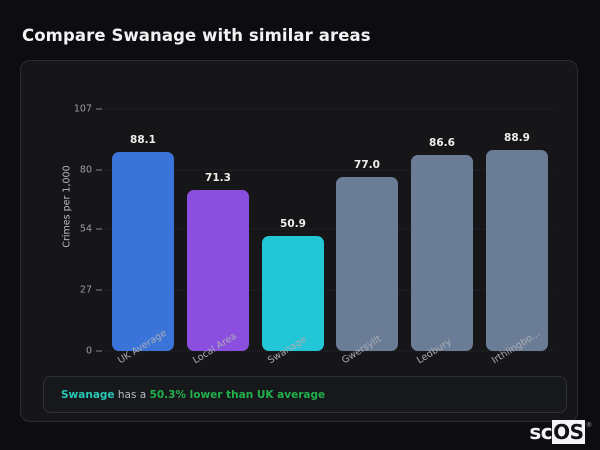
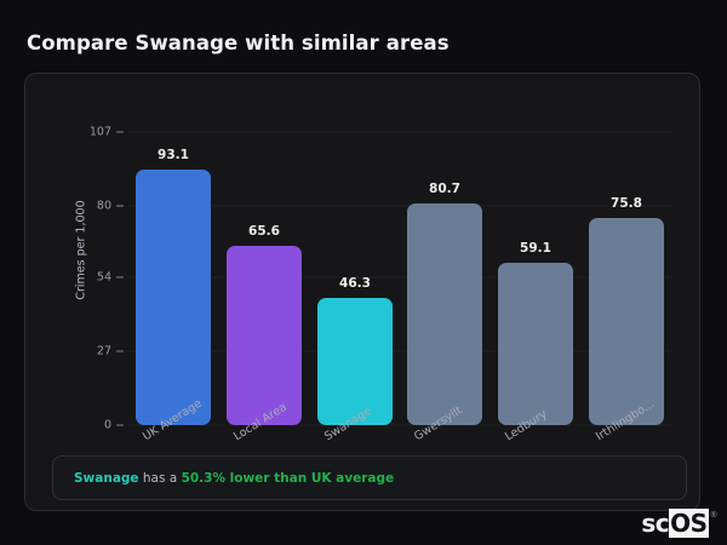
UK Average: 88.1 -> 93.1
Local Area: 71.3 -> 65.6
Swanage: 50.9 -> 46.3
Gwersyllt: 77.0 -> 80.7
Ledbury: 86.6 -> 59.1
Irthlingbo...: 88.9 -> 75.8
